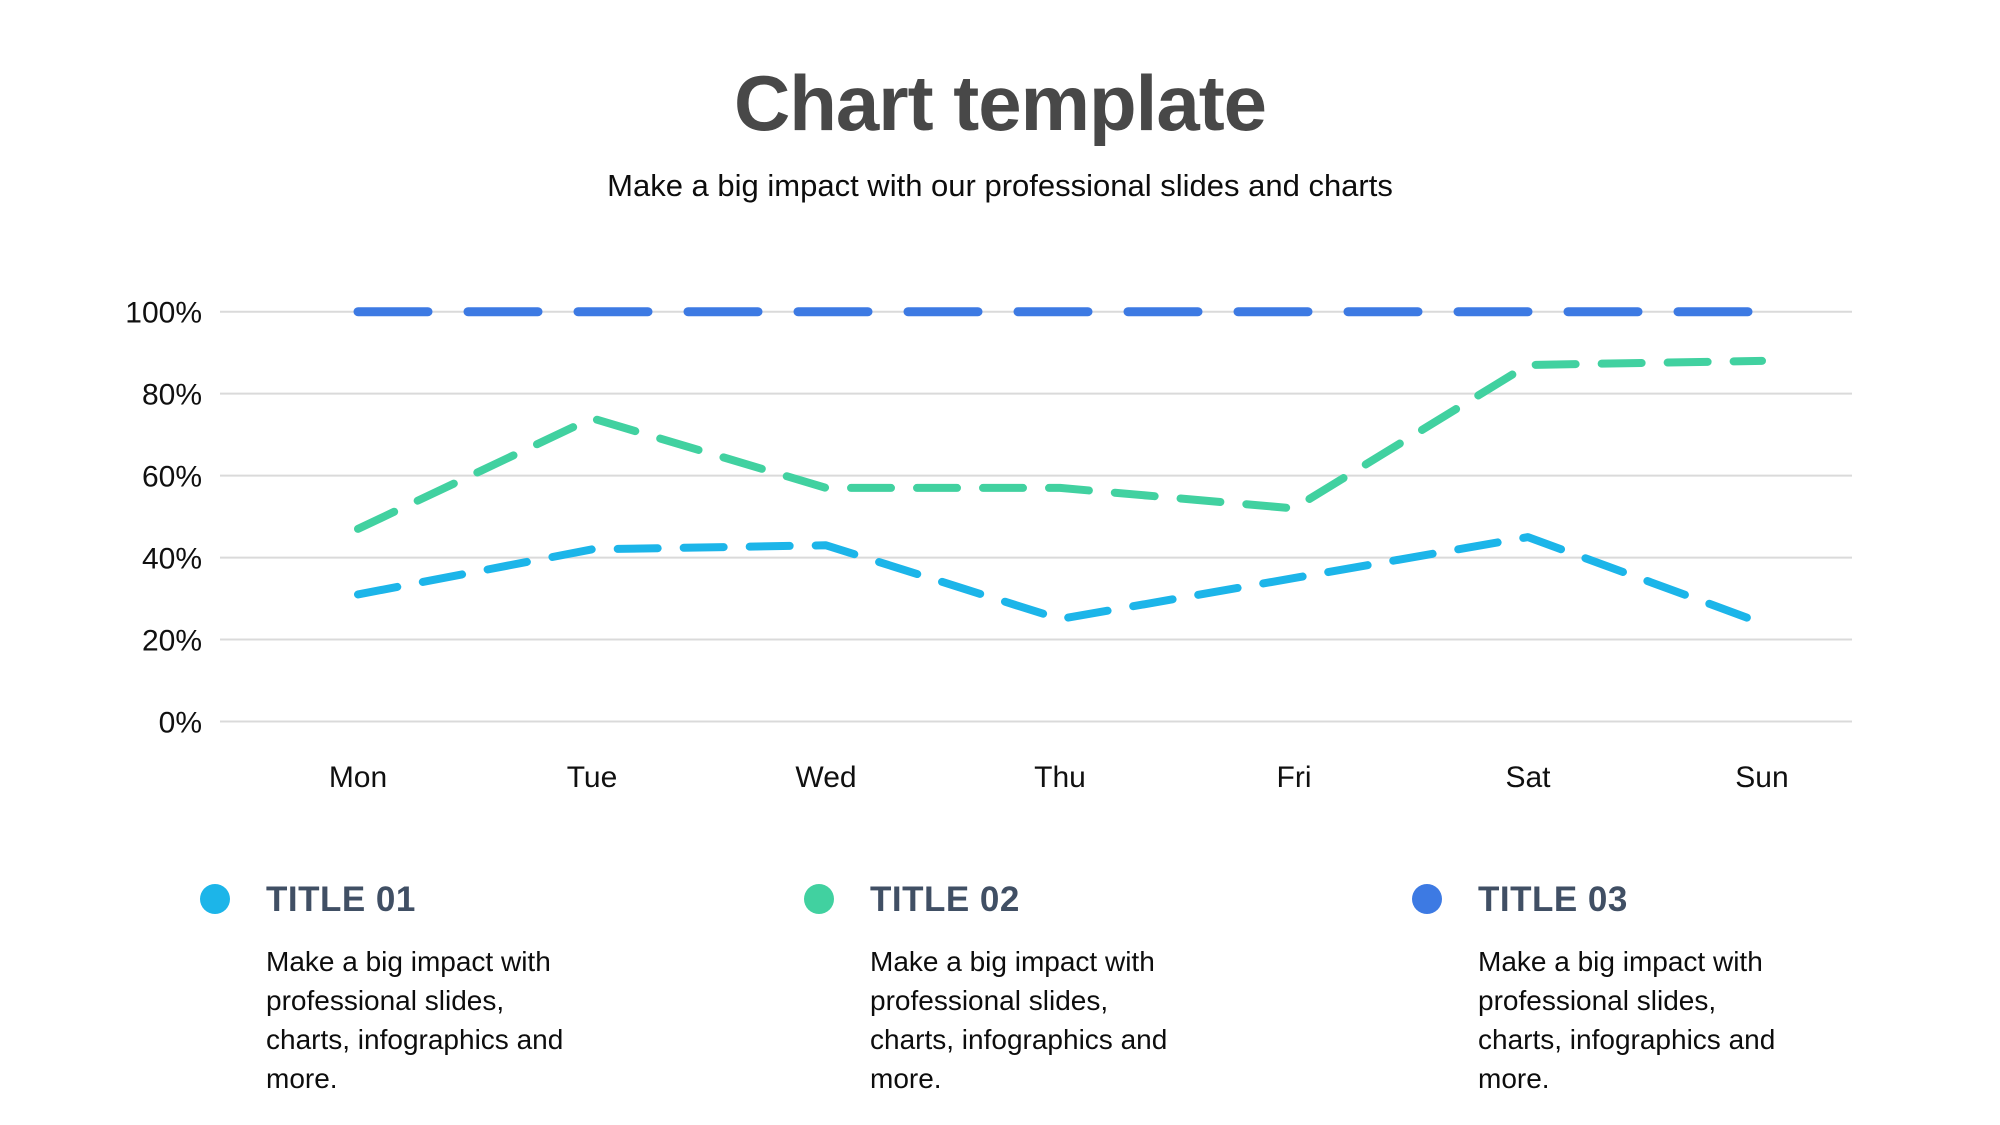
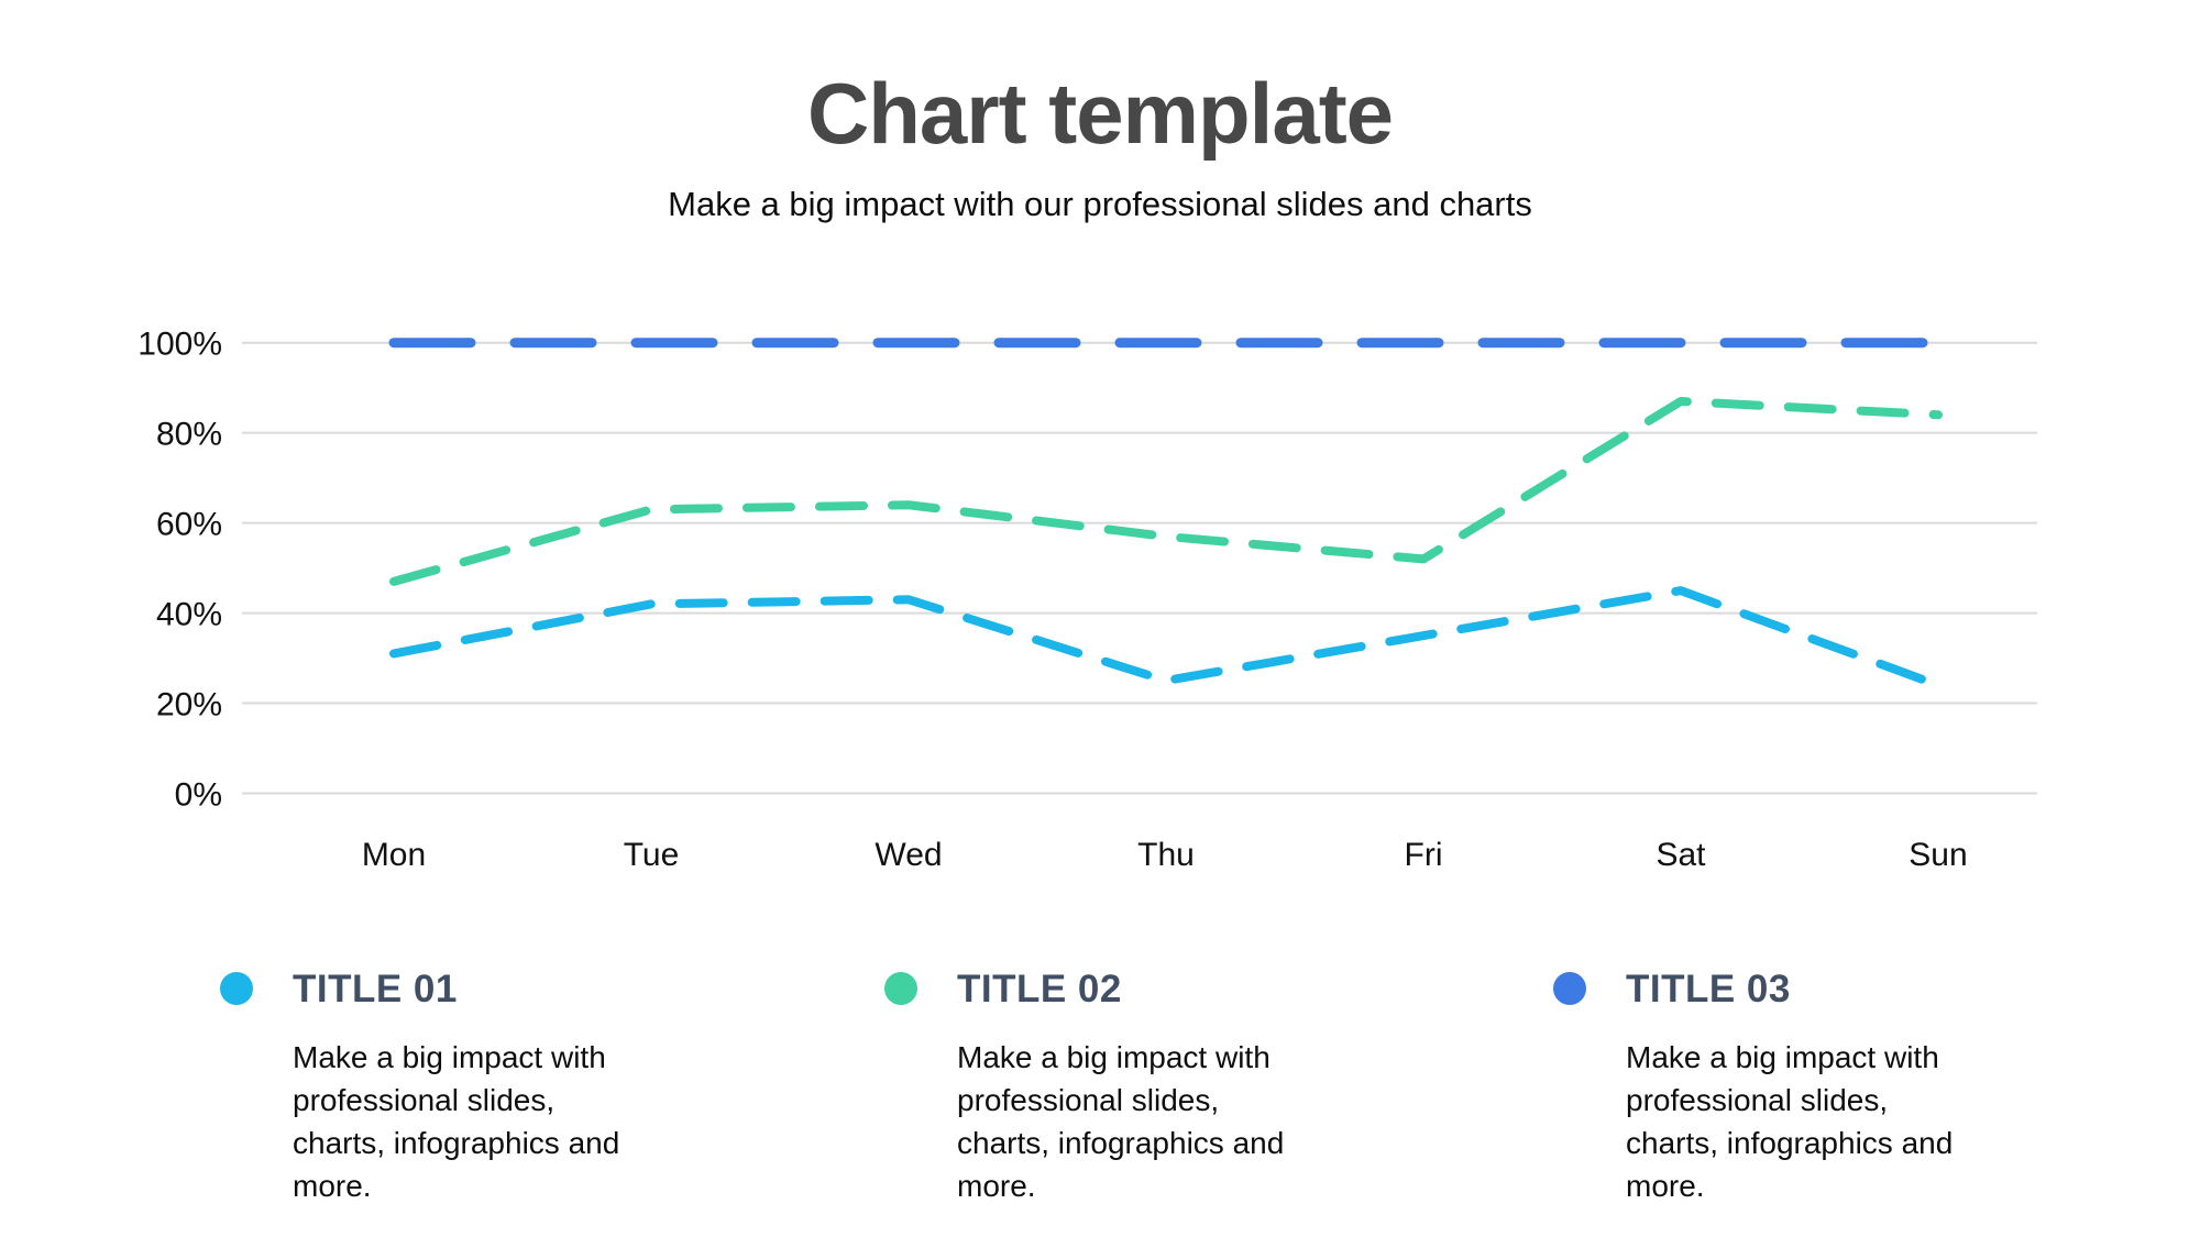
TITLE 02/Tue: 74% -> 63%
TITLE 02/Wed: 57% -> 64%
TITLE 02/Sun: 88% -> 84%
